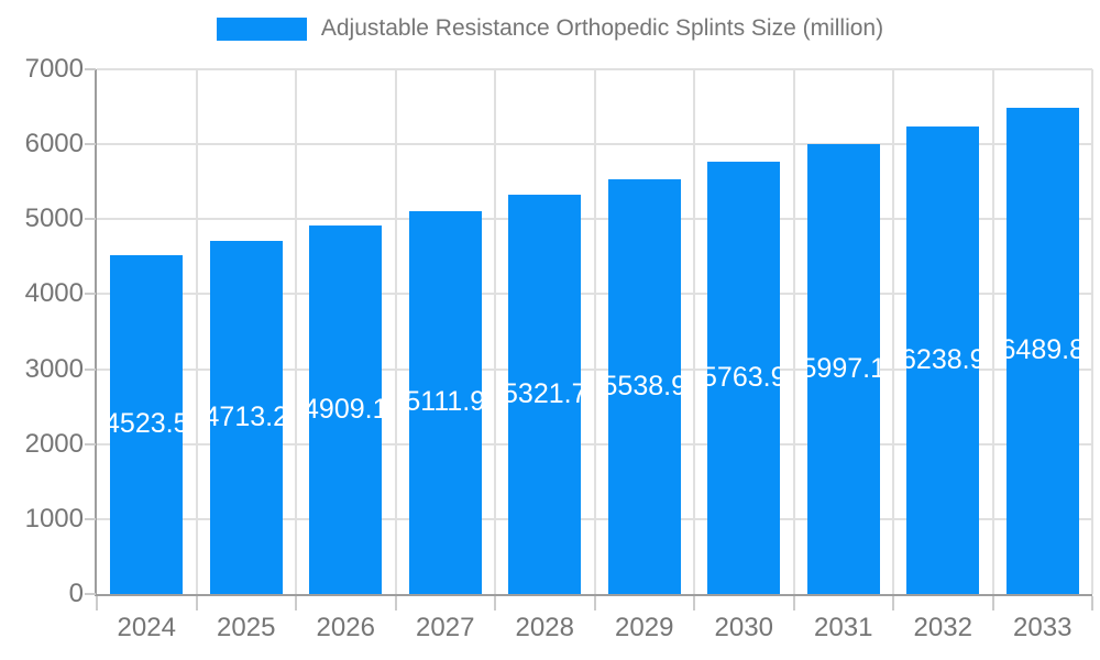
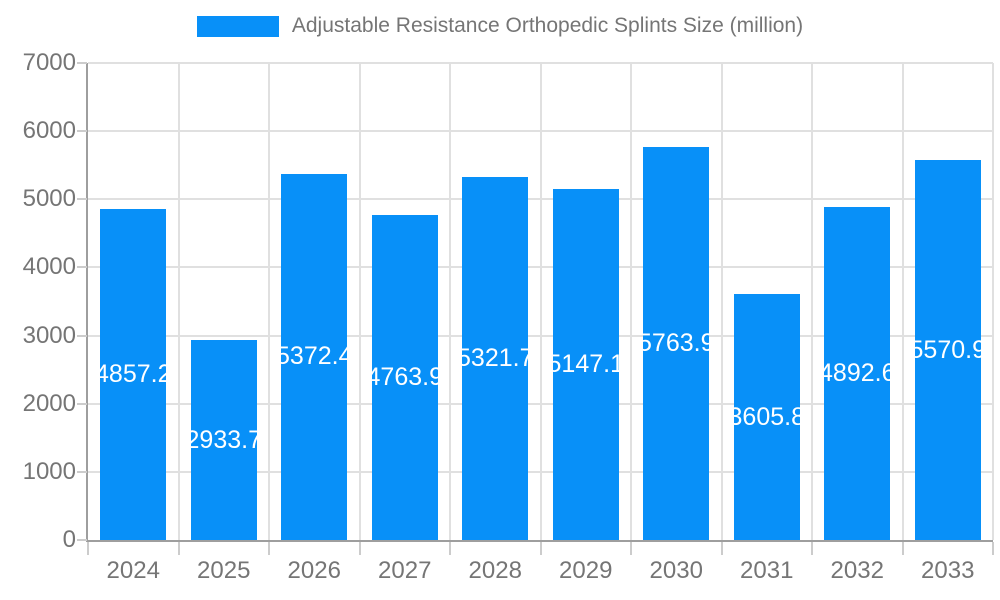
2024: 4523.5 -> 4857.2
2025: 4713.2 -> 2933.7
2026: 4909.1 -> 5372.4
2027: 5111.9 -> 4763.9
2029: 5538.9 -> 5147.1
2031: 5997.1 -> 3605.8
2032: 6238.9 -> 4892.6
2033: 6489.8 -> 5570.9
